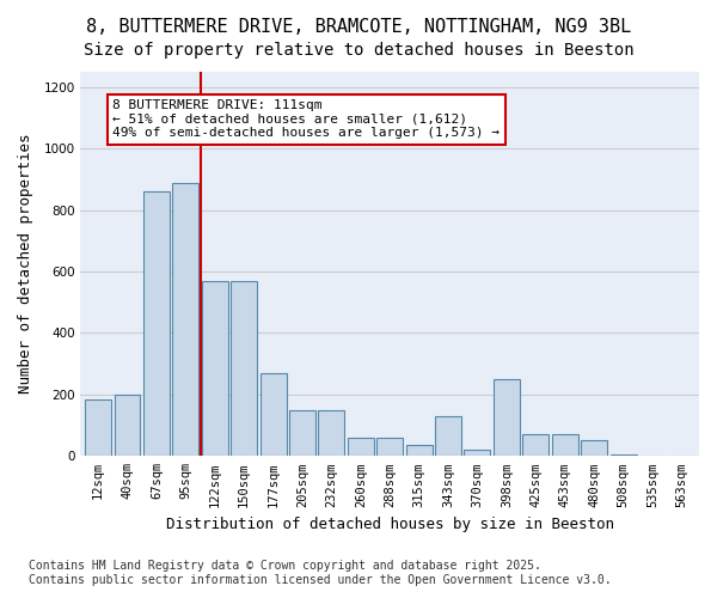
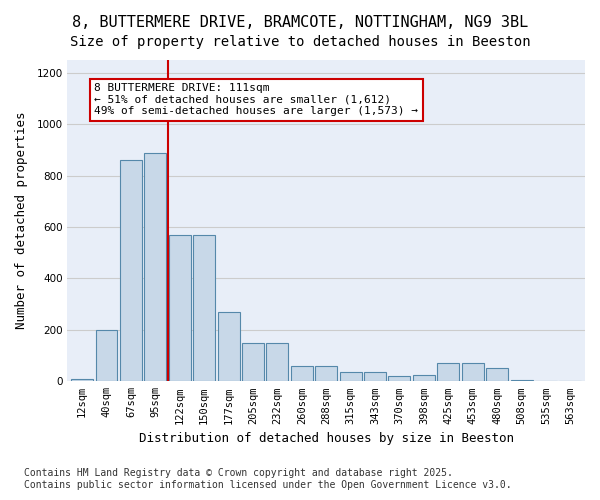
12sqm: 185 -> 10
343sqm: 130 -> 35
398sqm: 250 -> 25
